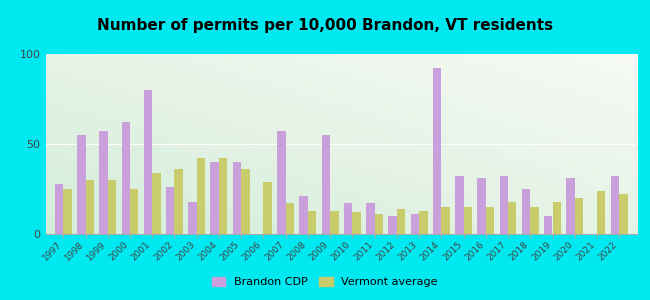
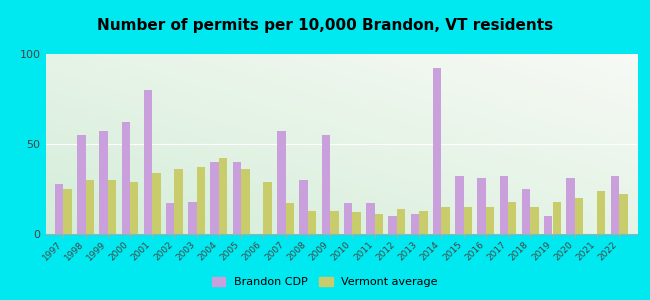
Vermont average/2000: 25 -> 29
Brandon CDP/2002: 26 -> 17
Vermont average/2003: 42 -> 37
Brandon CDP/2008: 21 -> 30
